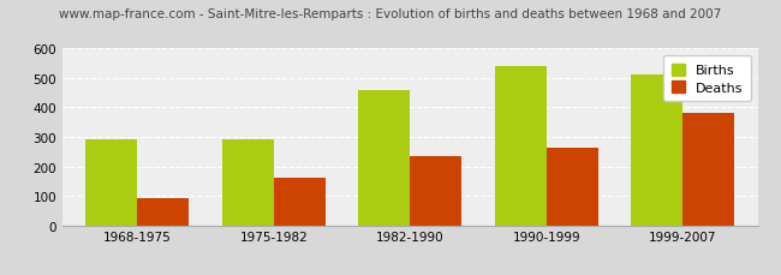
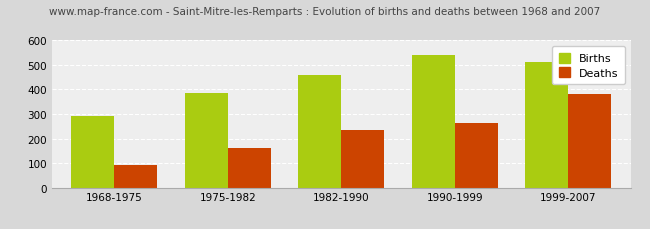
Births/1975-1982: 290 -> 385
